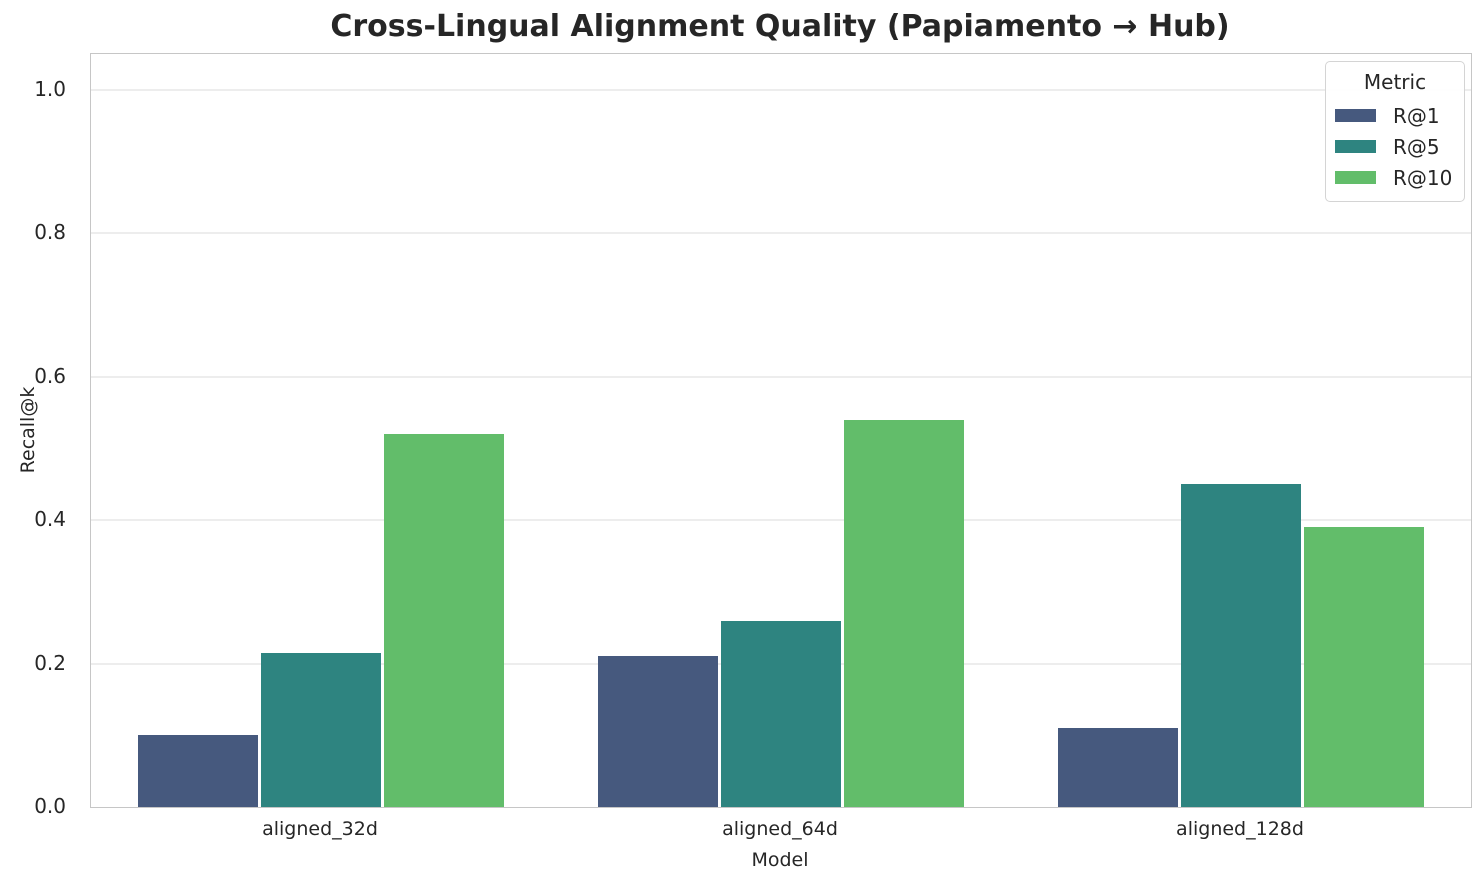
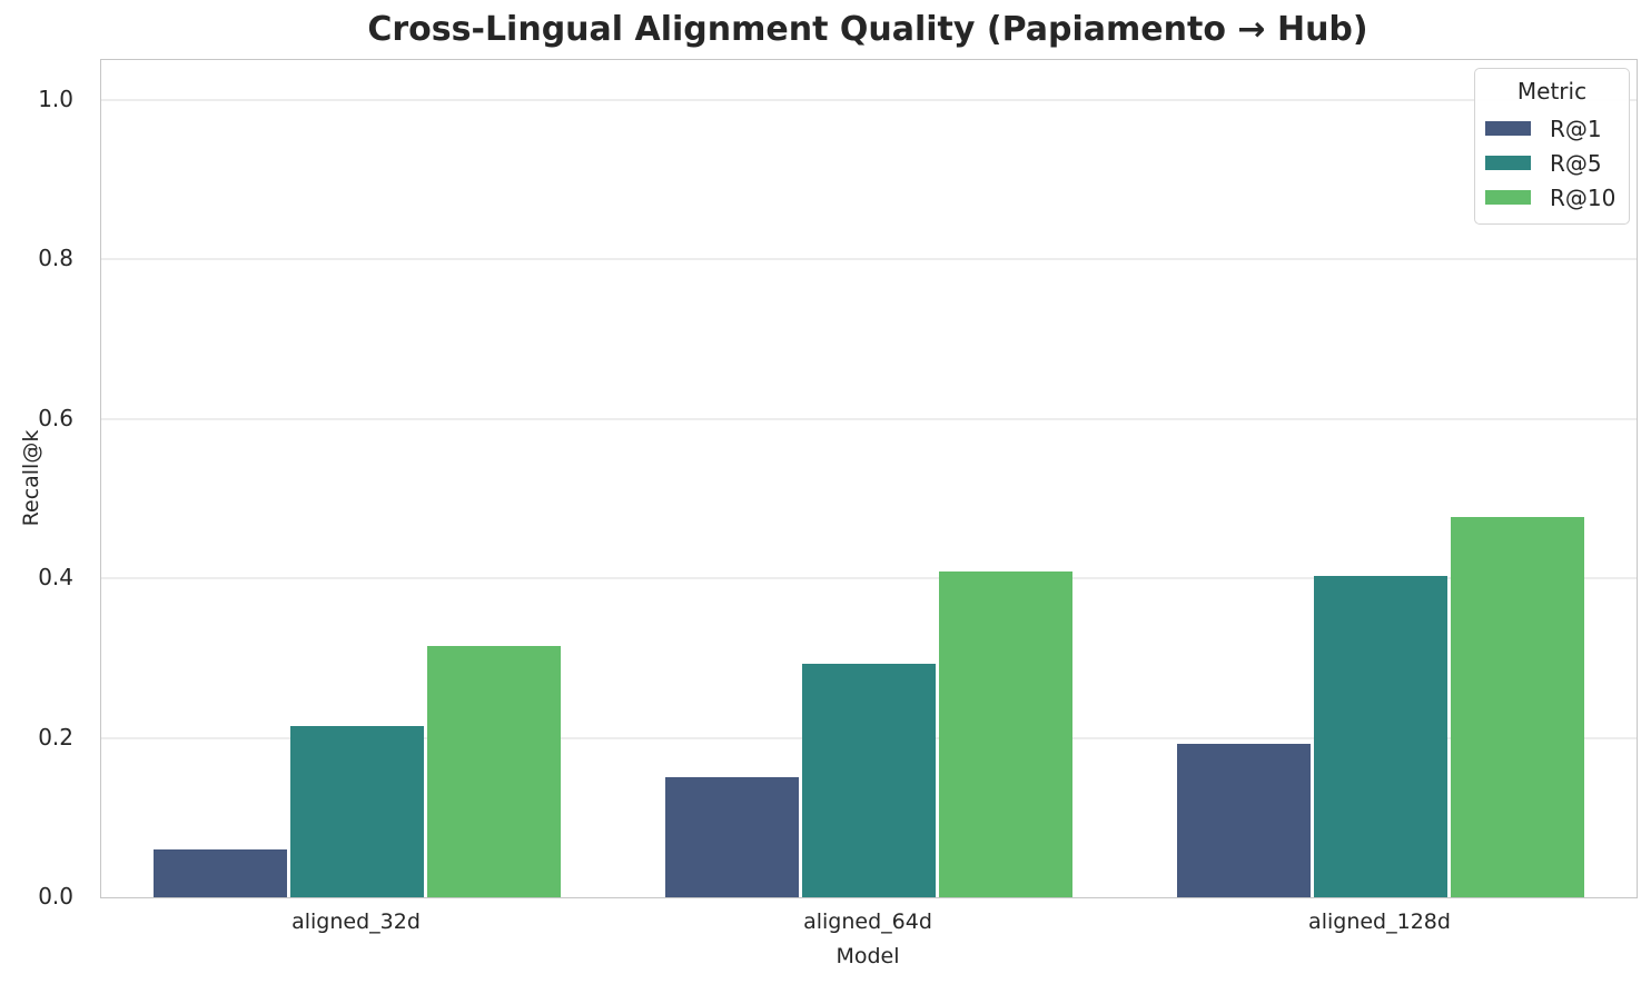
R@1/aligned_32d: 0.10 -> 0.06
R@10/aligned_32d: 0.52 -> 0.32
R@1/aligned_64d: 0.21 -> 0.15
R@5/aligned_64d: 0.26 -> 0.29
R@10/aligned_64d: 0.54 -> 0.41
R@1/aligned_128d: 0.11 -> 0.19
R@5/aligned_128d: 0.45 -> 0.40
R@10/aligned_128d: 0.39 -> 0.48
